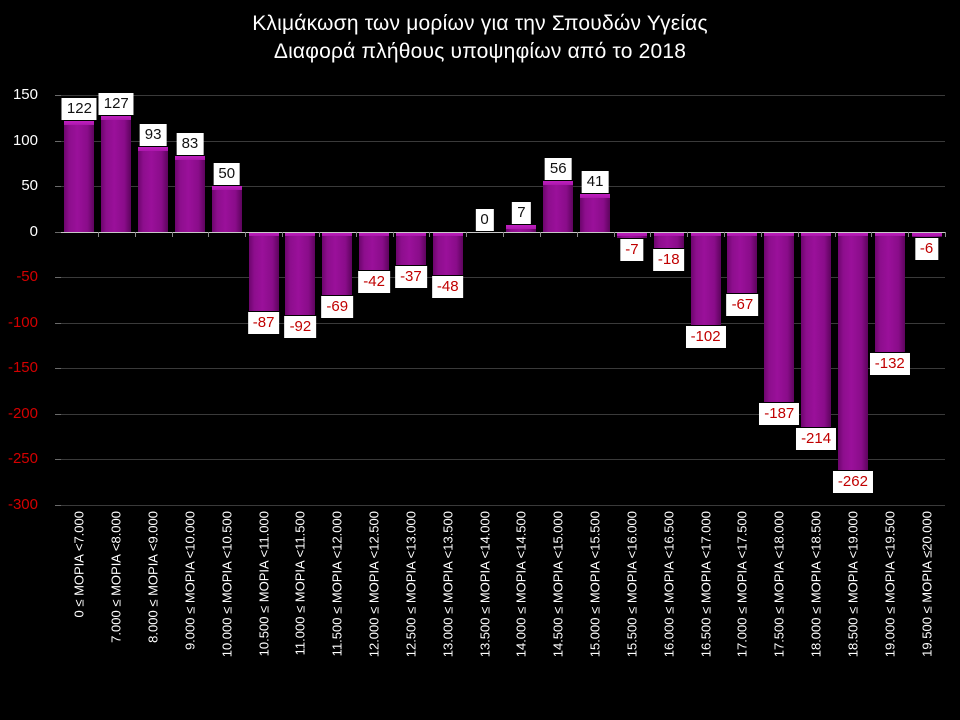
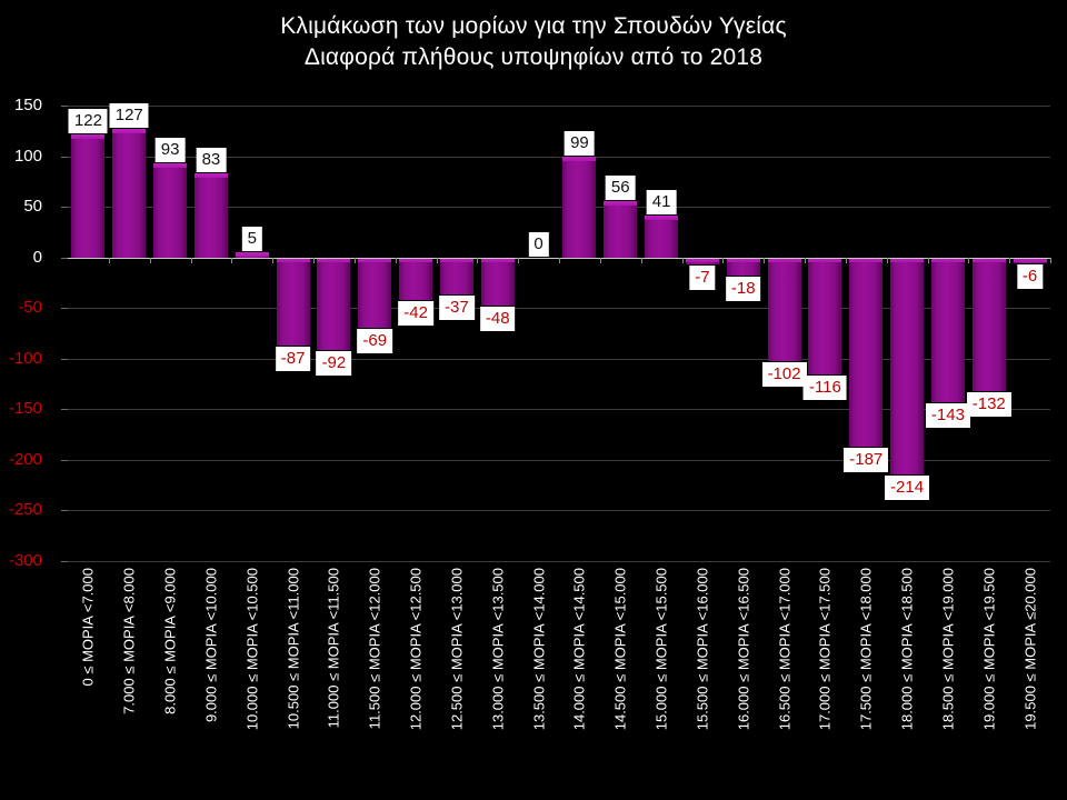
10.000 ≤ ΜΟΡΙΑ <10.500: 50 -> 5
14.000 ≤ ΜΟΡΙΑ <14.500: 7 -> 99
17.000 ≤ ΜΟΡΙΑ <17.500: -67 -> -116
18.500 ≤ ΜΟΡΙΑ <19.000: -262 -> -143
